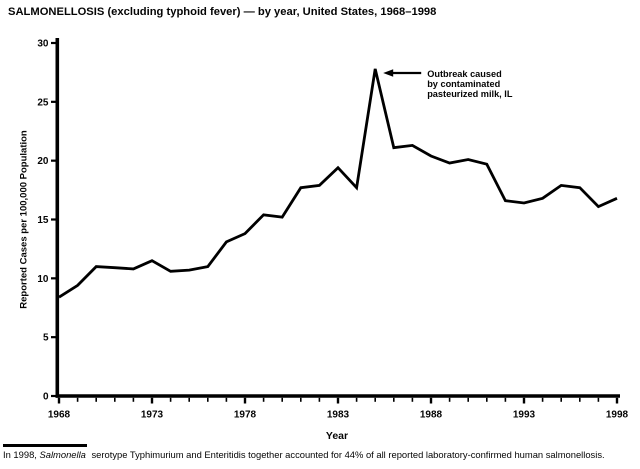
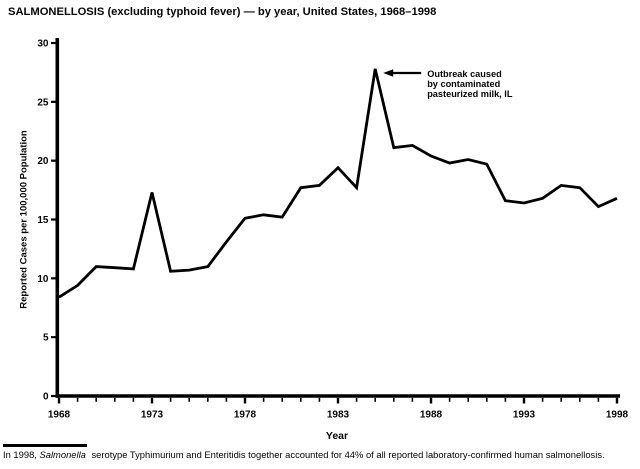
1973: 11.5 -> 17.3
1978: 13.8 -> 15.1
